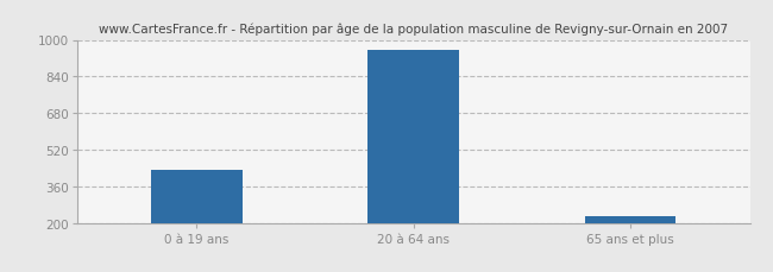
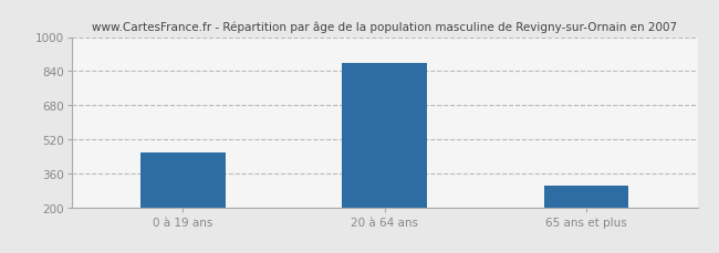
0 à 19 ans: 430 -> 460
20 à 64 ans: 960 -> 880
65 ans et plus: 230 -> 300
